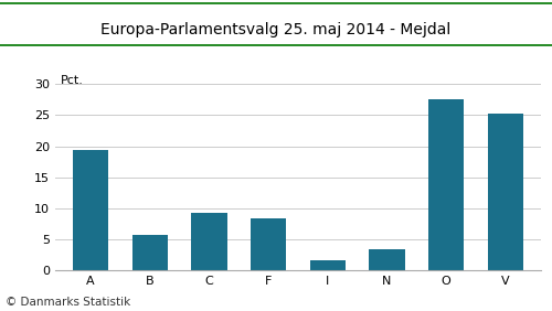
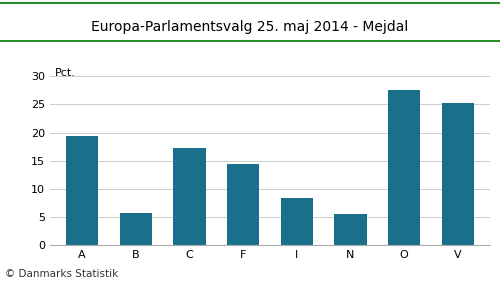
C: 9.3 -> 17.2
F: 8.4 -> 14.4
I: 1.7 -> 8.4
N: 3.4 -> 5.6
